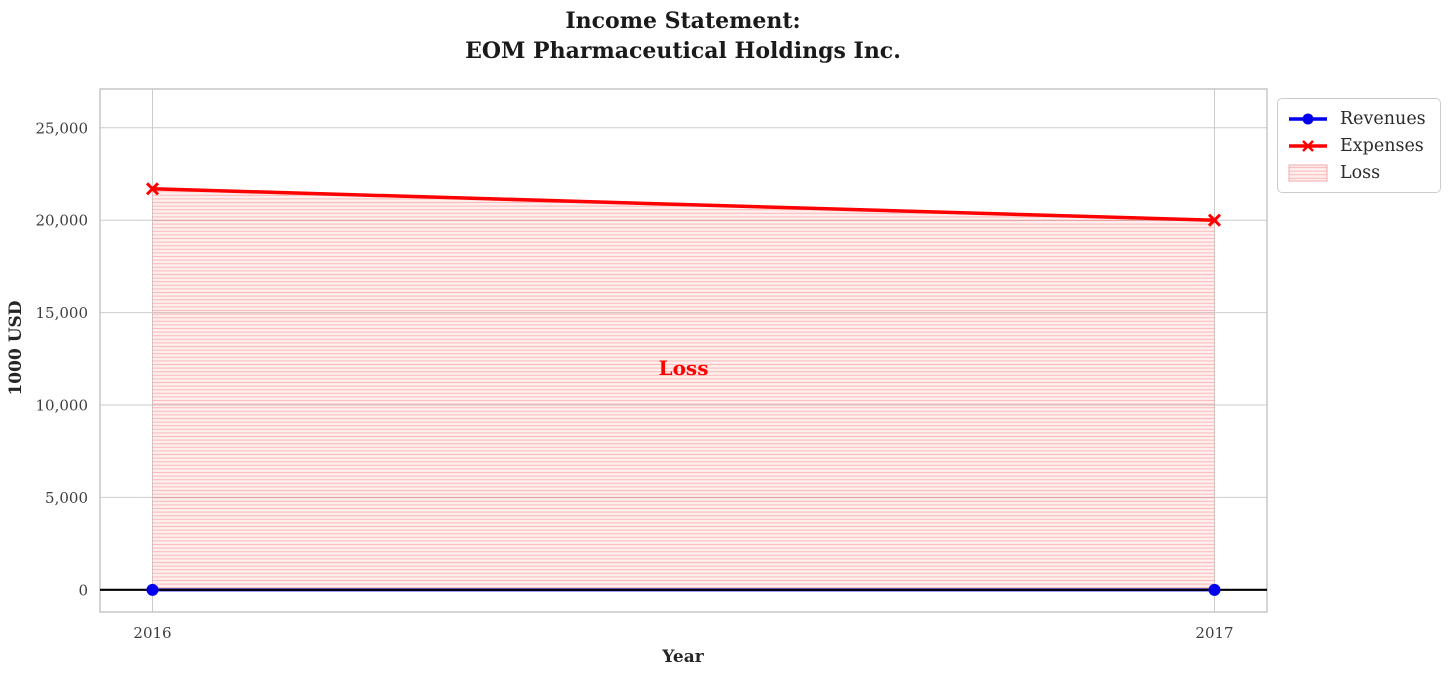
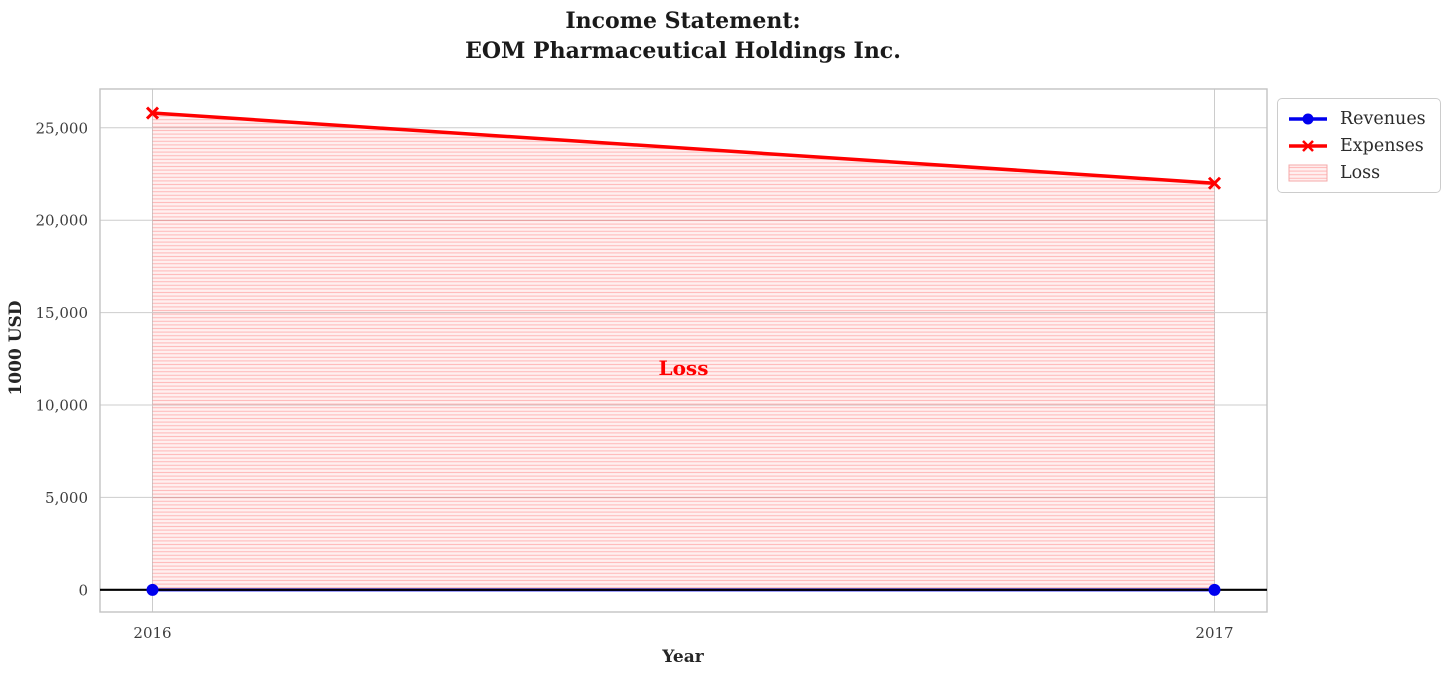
Expenses/2016: 21700 -> 25800
Expenses/2017: 20000 -> 22000
